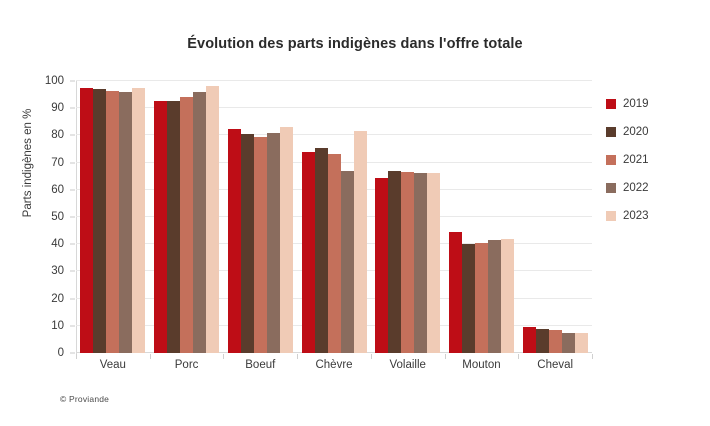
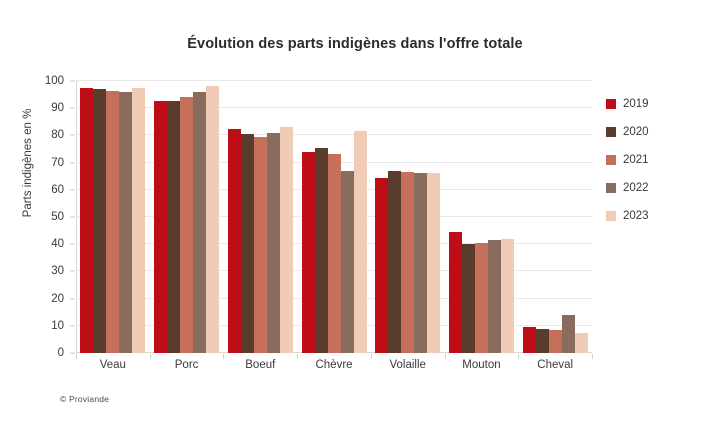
2022/Cheval: 7 -> 14
